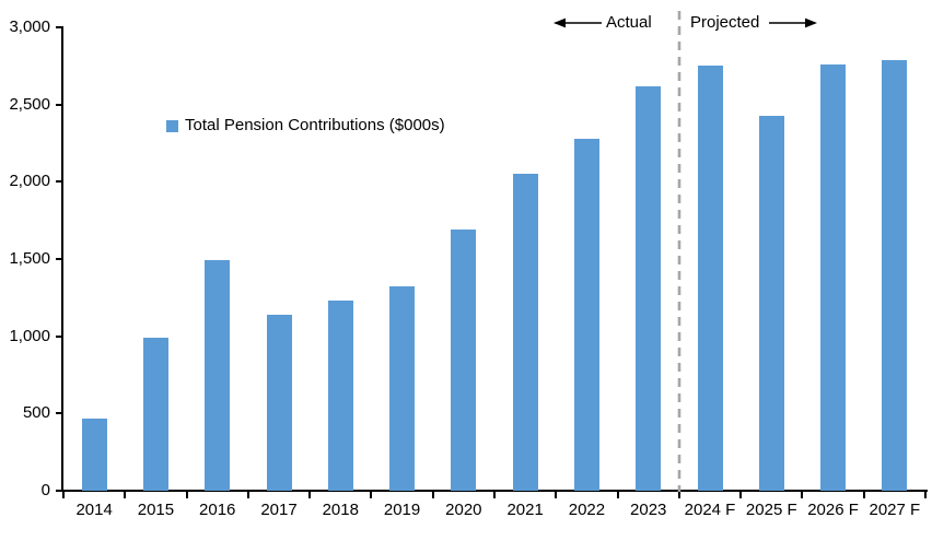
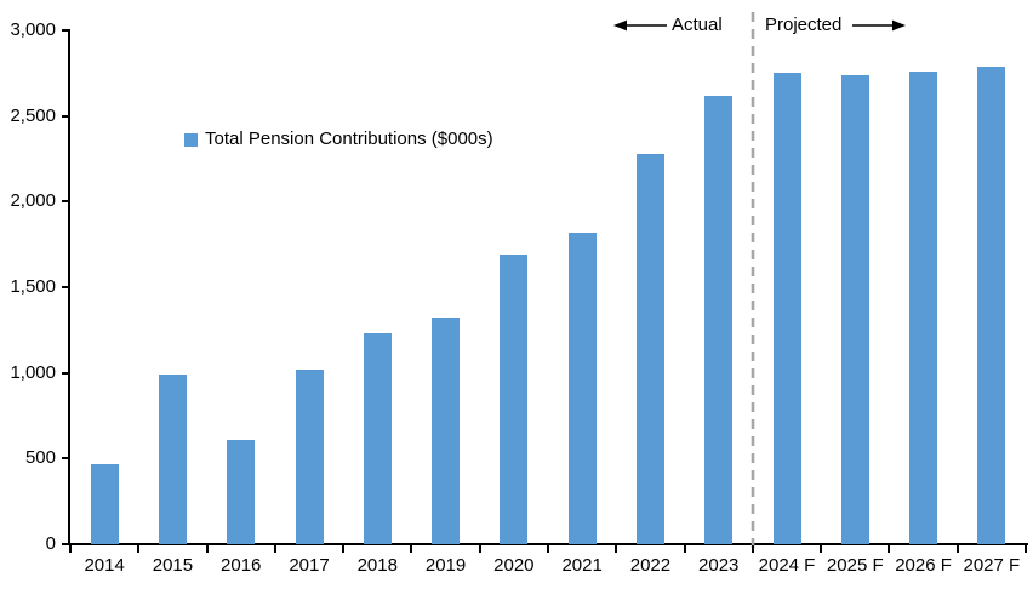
2016: 1490 -> 610
2017: 1140 -> 1020
2021: 2050 -> 1820
2025 F: 2430 -> 2740
